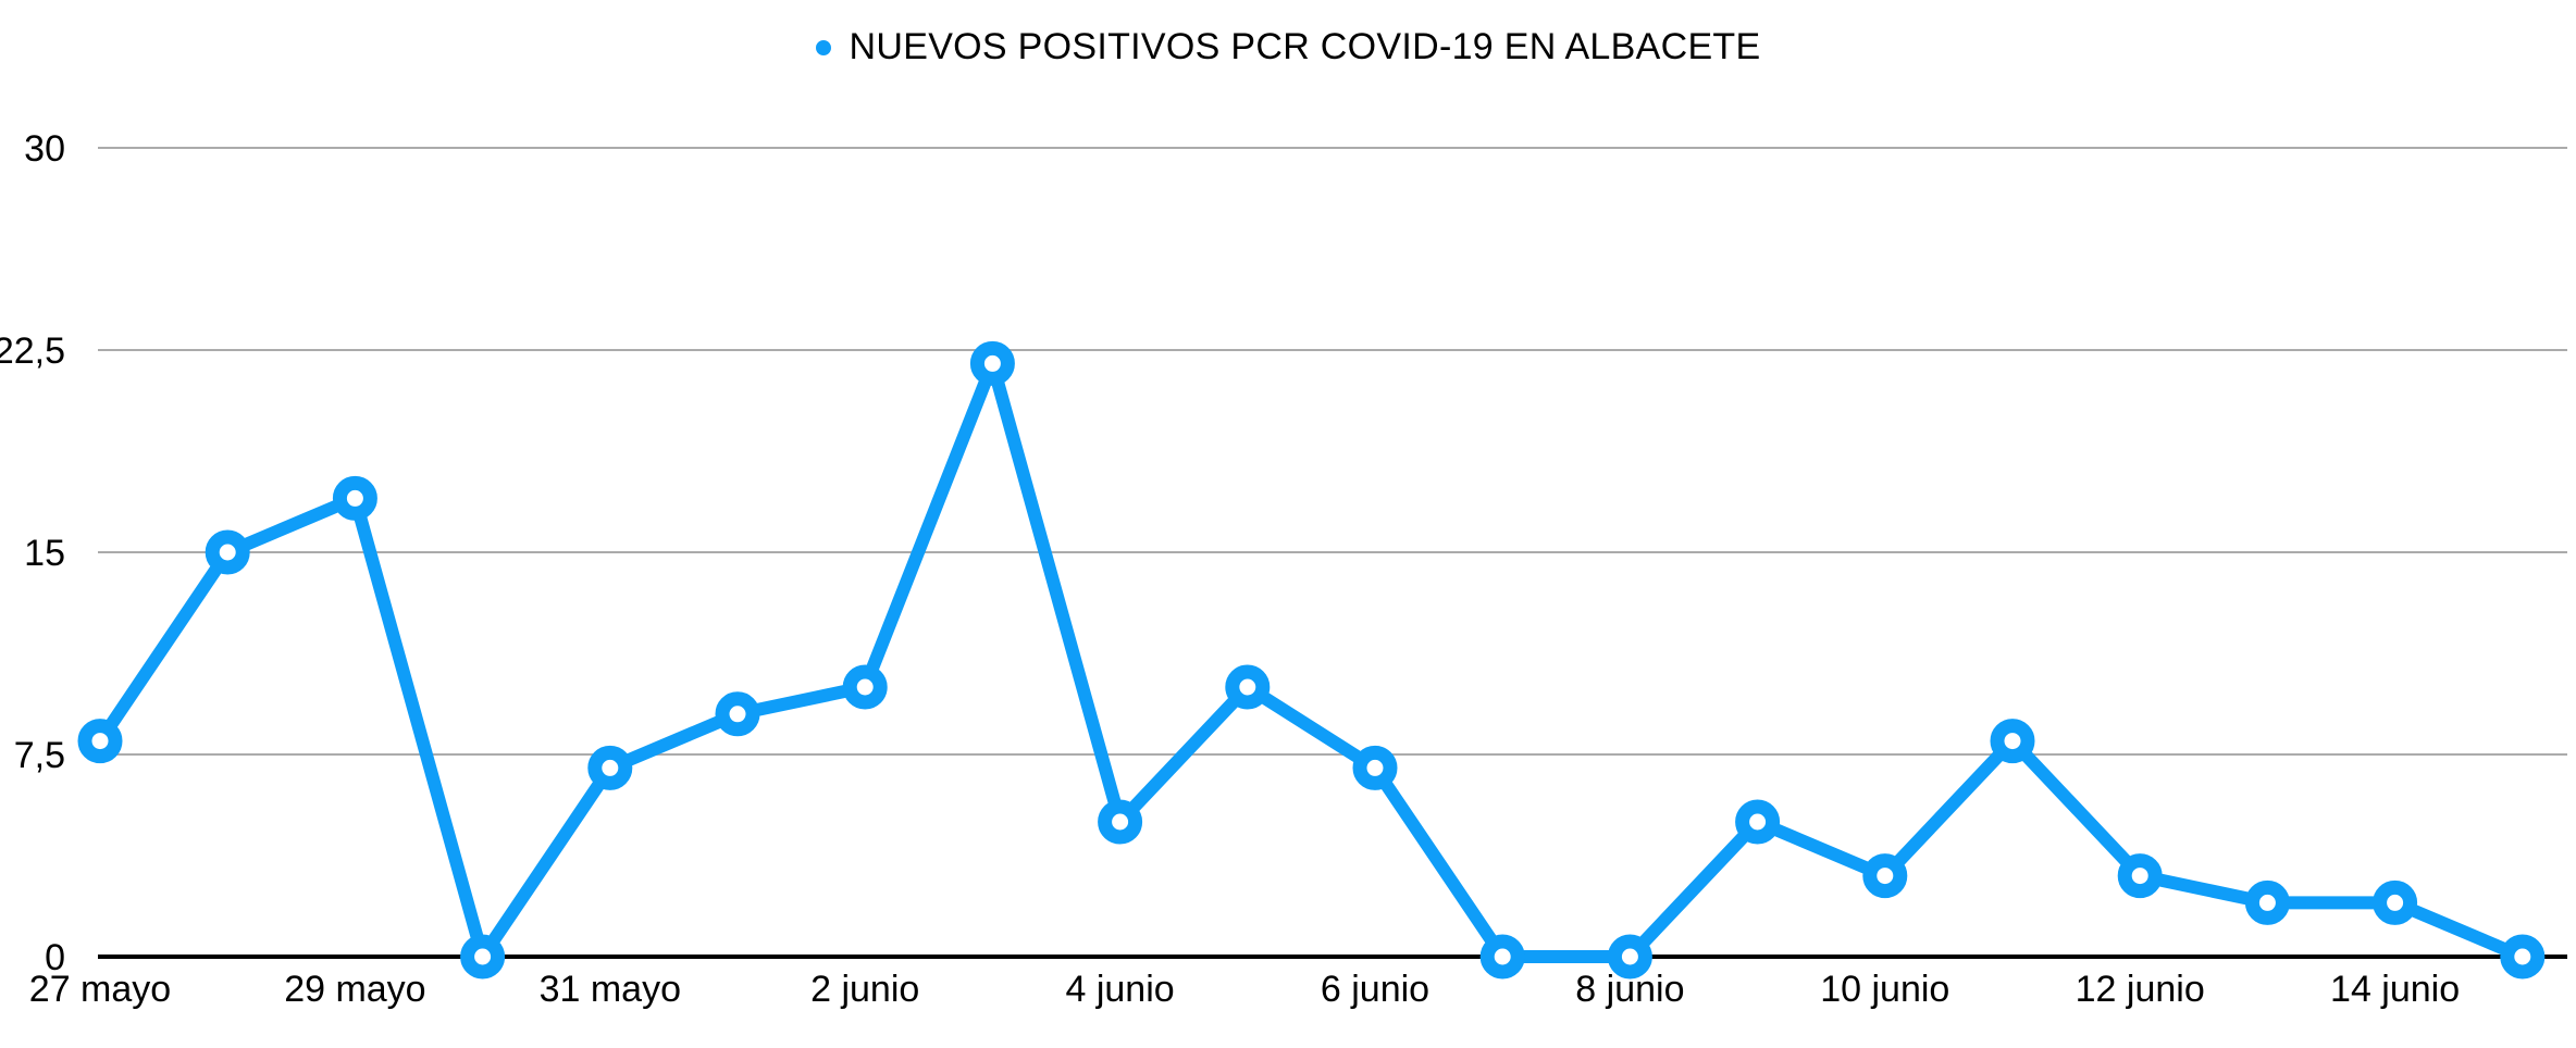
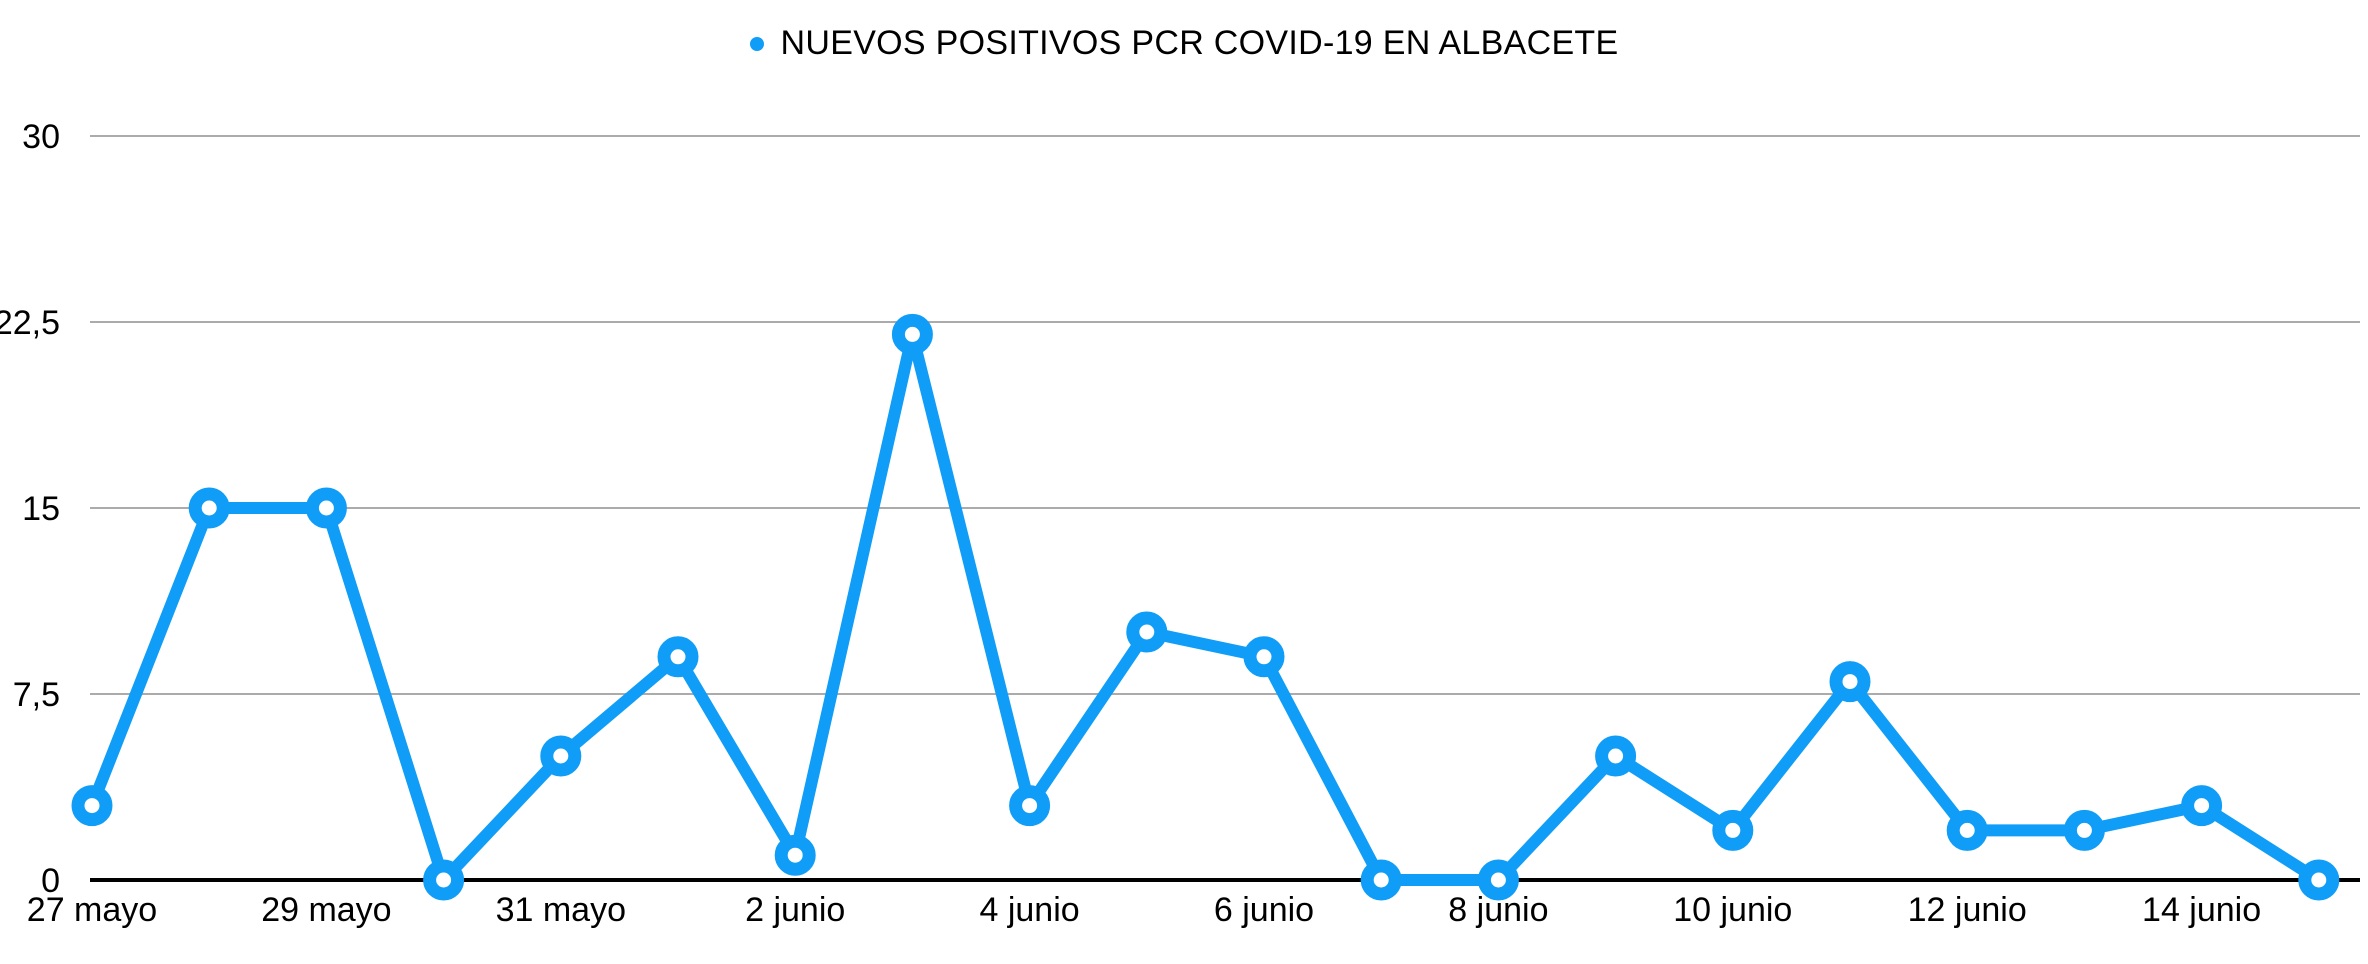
27 mayo: 8 -> 3
29 mayo: 17 -> 15
31 mayo: 7 -> 5
2 junio: 10 -> 1
4 junio: 5 -> 3
6 junio: 7 -> 9
10 junio: 3 -> 2
12 junio: 3 -> 2
14 junio: 2 -> 3
